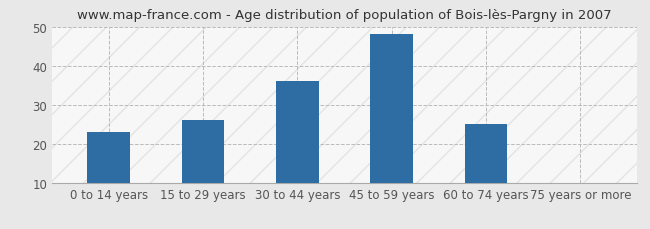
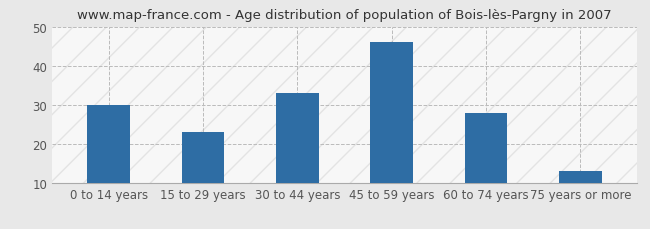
0 to 14 years: 23 -> 30
15 to 29 years: 26 -> 23
30 to 44 years: 36 -> 33
45 to 59 years: 48 -> 46
60 to 74 years: 25 -> 28
75 years or more: 10 -> 13
